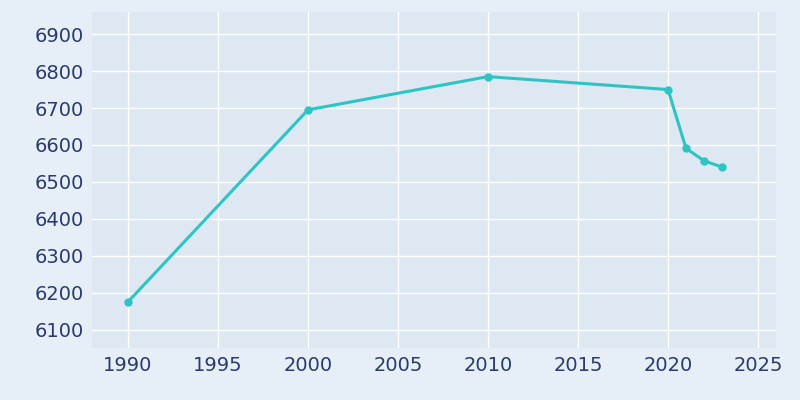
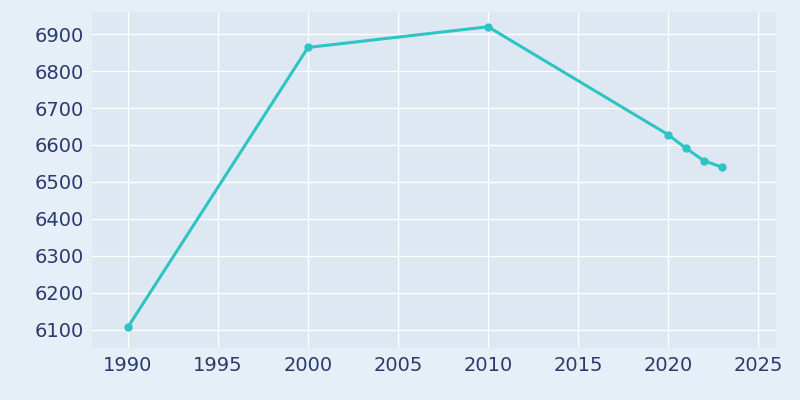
1990: 6175 -> 6107
2000: 6695 -> 6864
2010: 6785 -> 6920
2020: 6750 -> 6628
